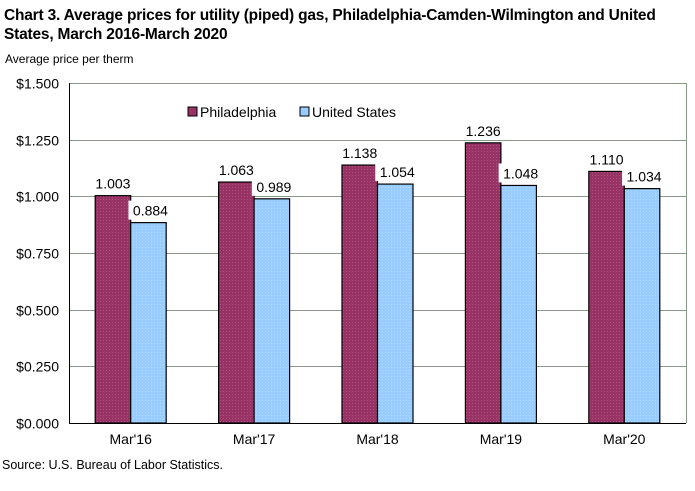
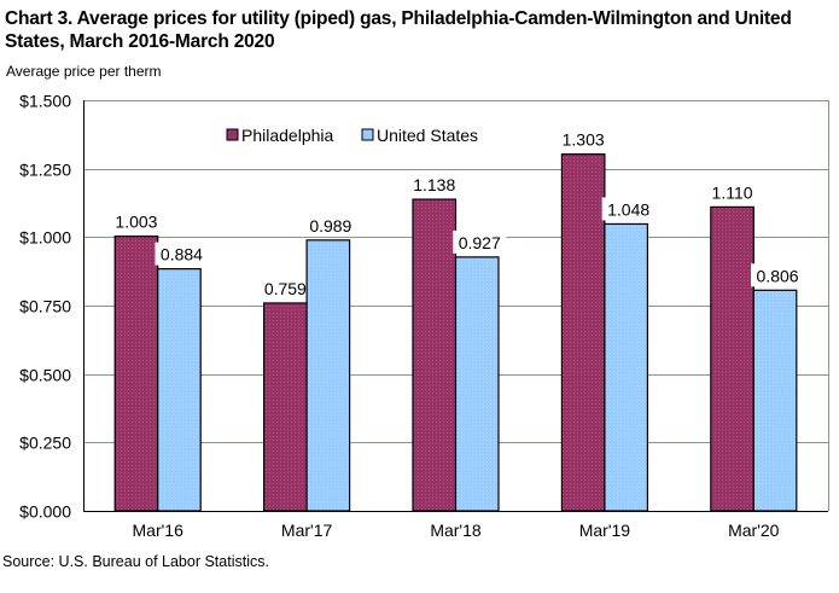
Philadelphia/Mar'17: 1.063 -> 0.759
United States/Mar'18: 1.054 -> 0.927
Philadelphia/Mar'19: 1.236 -> 1.303
United States/Mar'20: 1.034 -> 0.806
